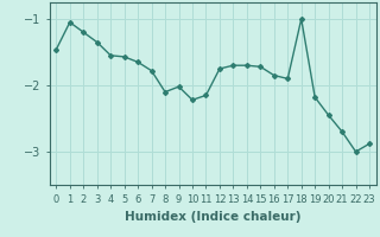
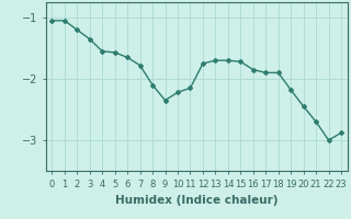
0: -1.46 -> -1.05
9: -2.02 -> -2.35
18: -1.00 -> -1.90
